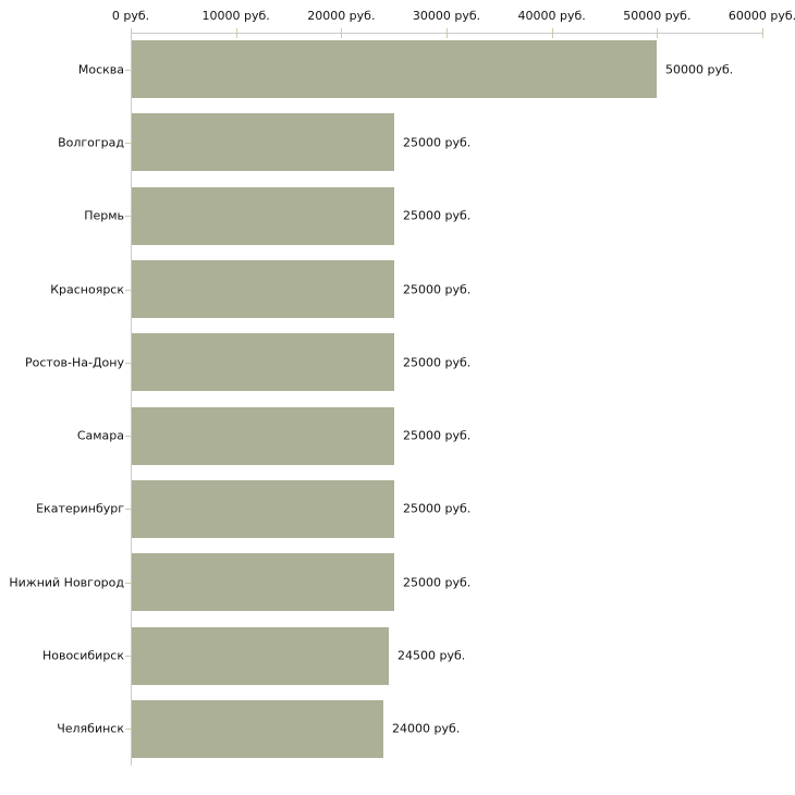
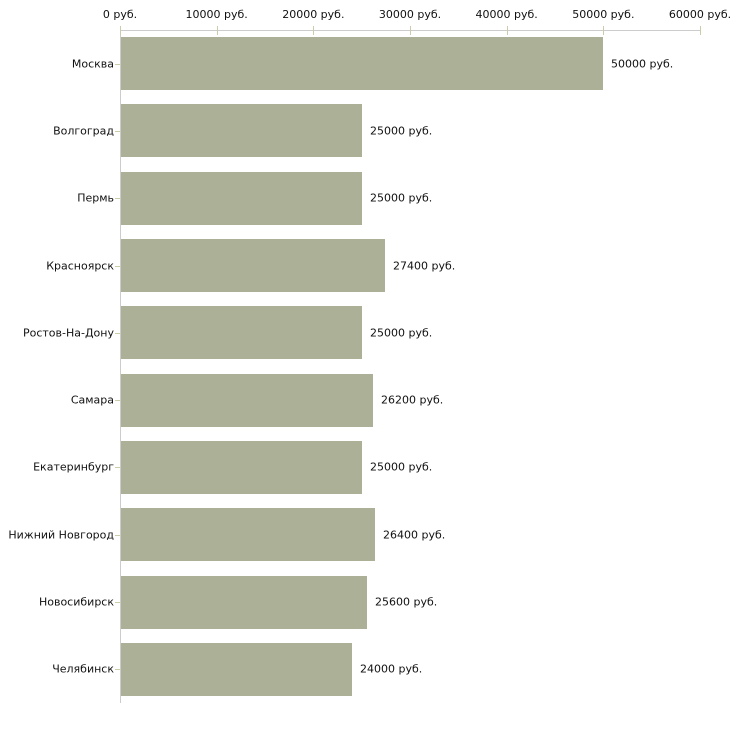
Красноярск: 25000 -> 27400
Самара: 25000 -> 26200
Нижний Новгород: 25000 -> 26400
Новосибирск: 24500 -> 25600
